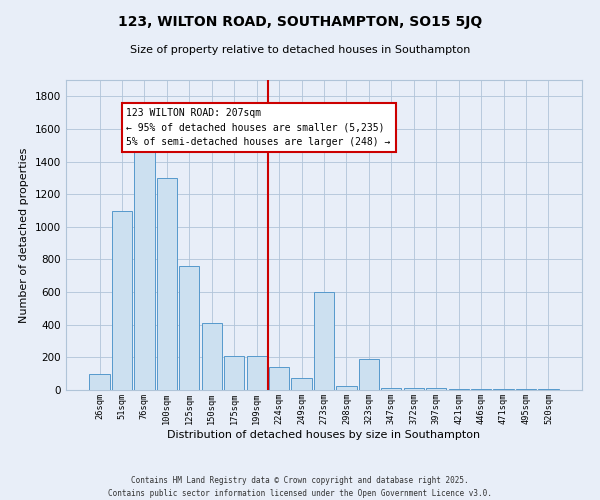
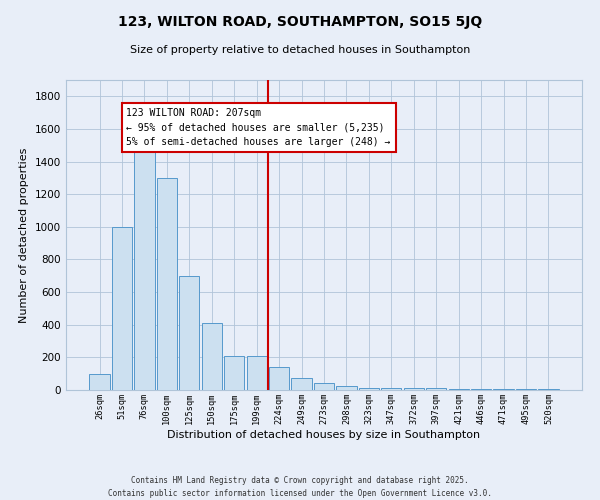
51sqm: 1100 -> 1000
125sqm: 760 -> 700
273sqm: 600 -> 40
323sqm: 190 -> 20
